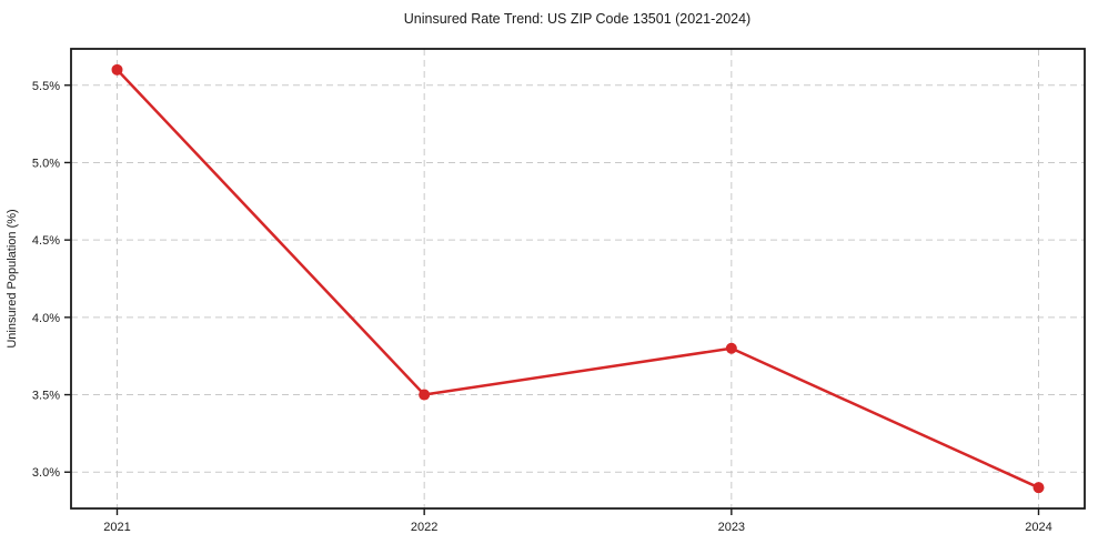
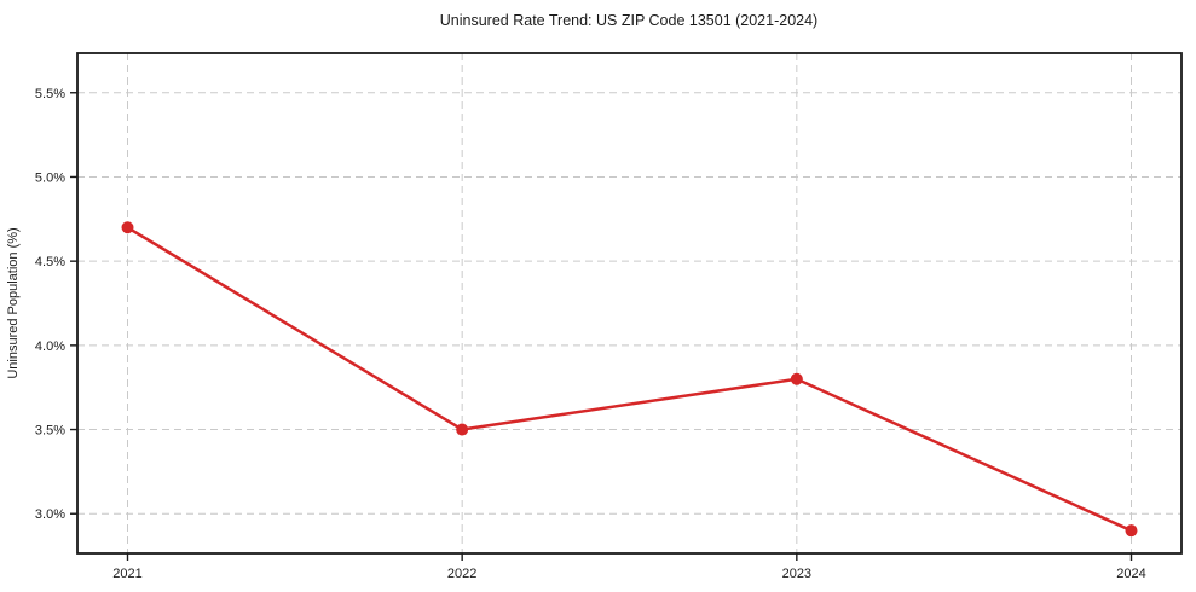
2021: 5.6% -> 4.7%
